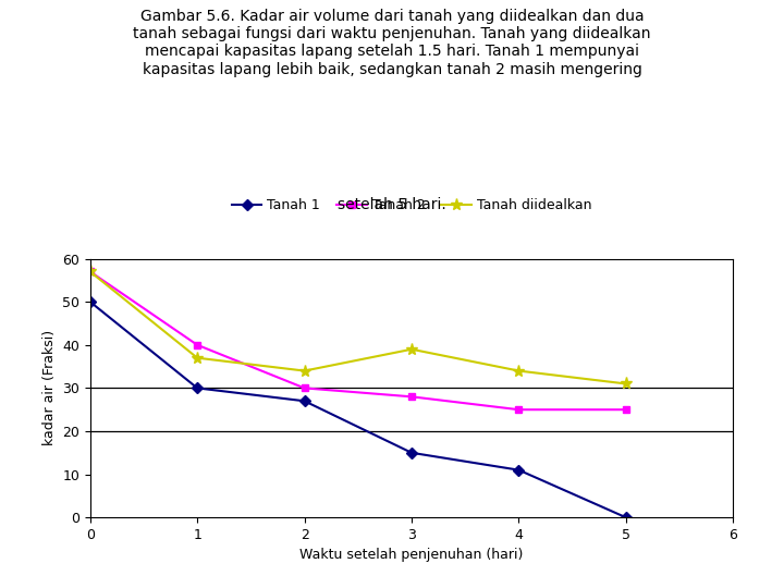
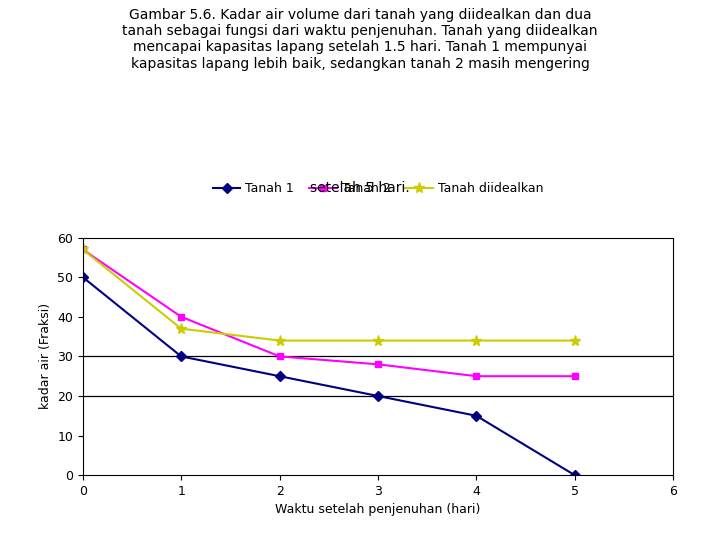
Tanah 1/2: 27 -> 25
Tanah 1/3: 15 -> 20
Tanah diidealkan/3: 39 -> 34
Tanah 1/4: 11 -> 15
Tanah diidealkan/5: 31 -> 34
